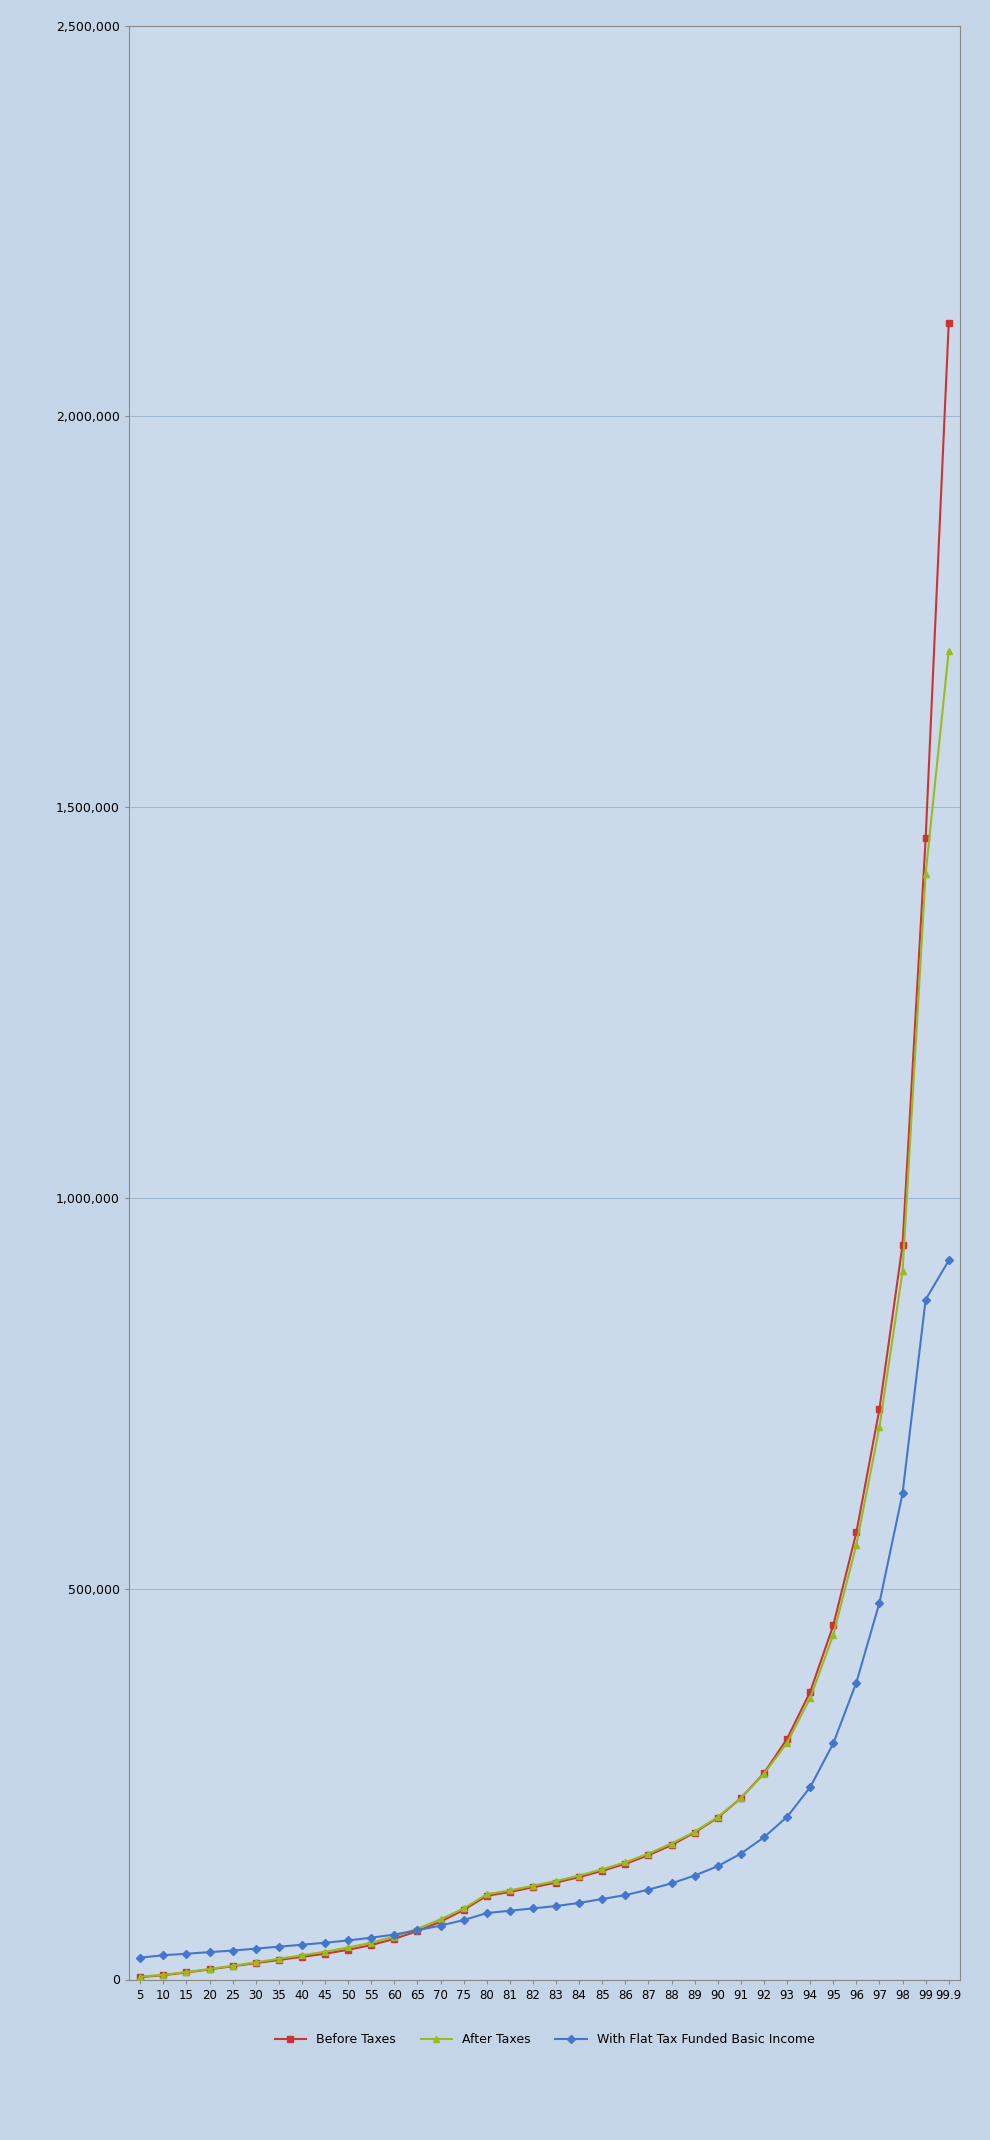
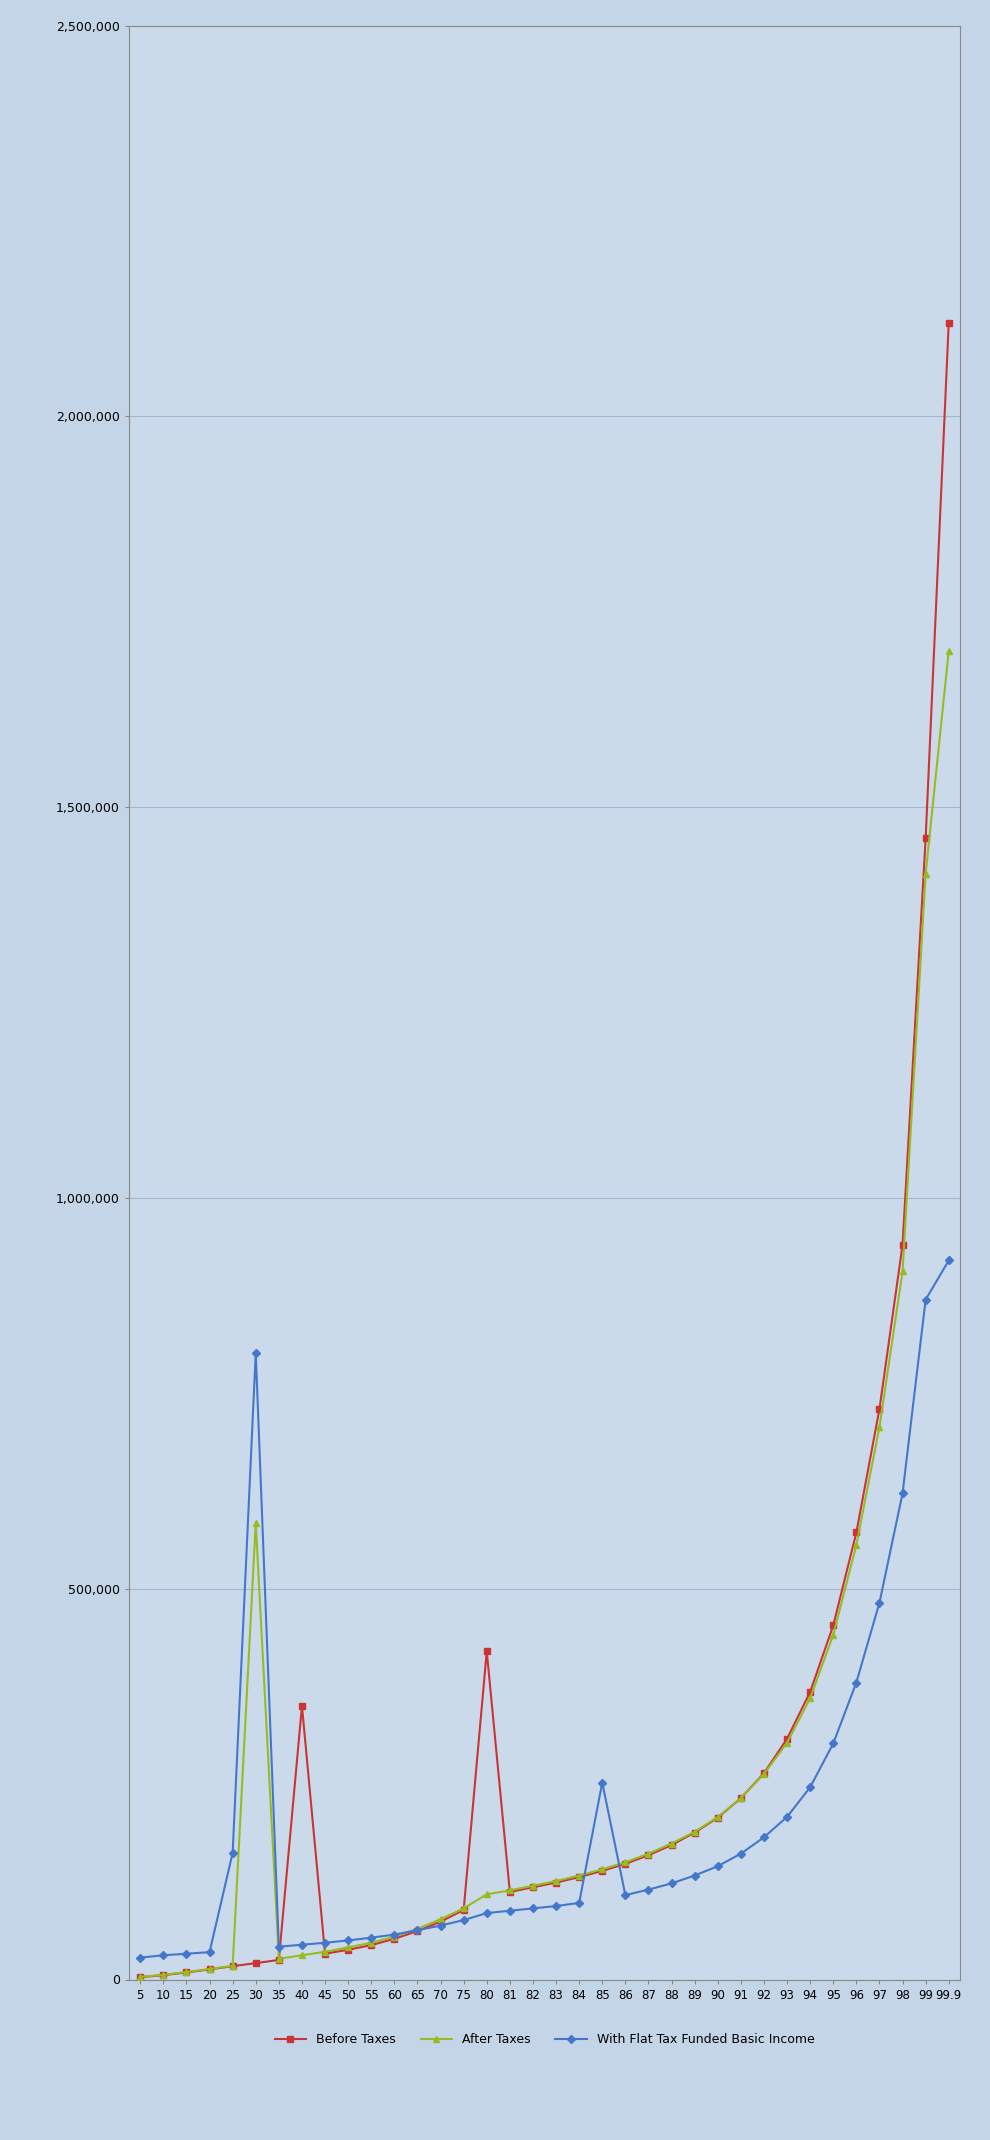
With Flat Tax Funded Basic Income/25: 37,000 -> 162,000
After Taxes/30: 22,000 -> 584,000
With Flat Tax Funded Basic Income/30: 40,000 -> 802,000
Before Taxes/40: 29,000 -> 350,000
Before Taxes/80: 107,000 -> 420,000
With Flat Tax Funded Basic Income/85: 103,000 -> 252,000
